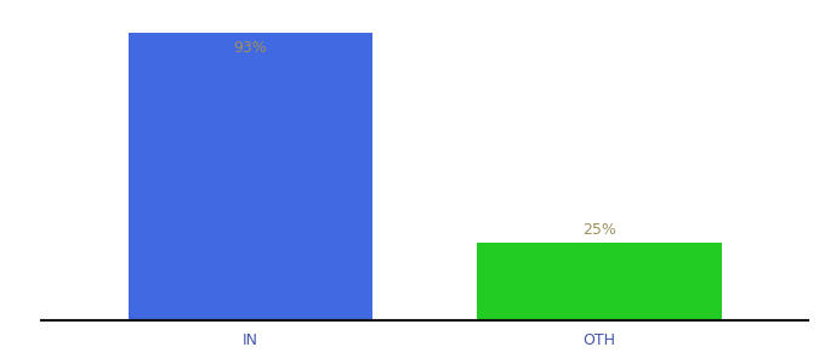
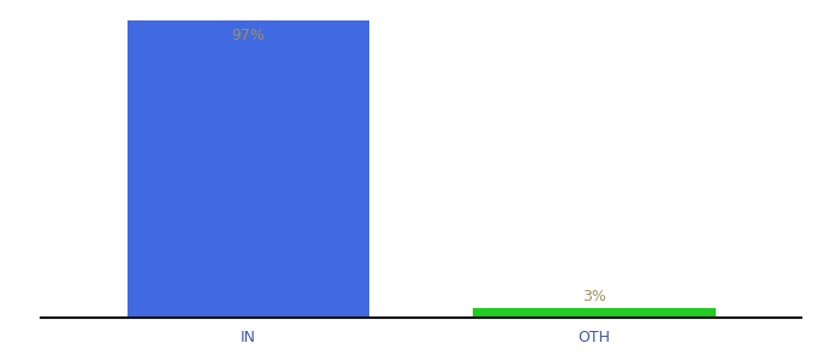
IN: 93% -> 97%
OTH: 25% -> 3%
